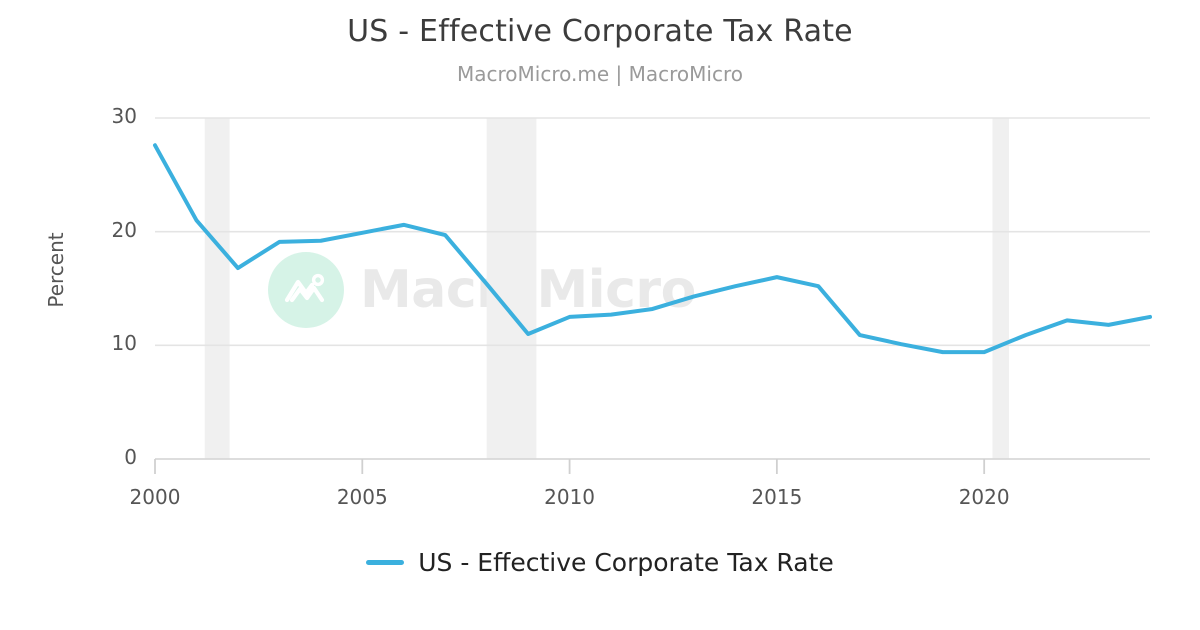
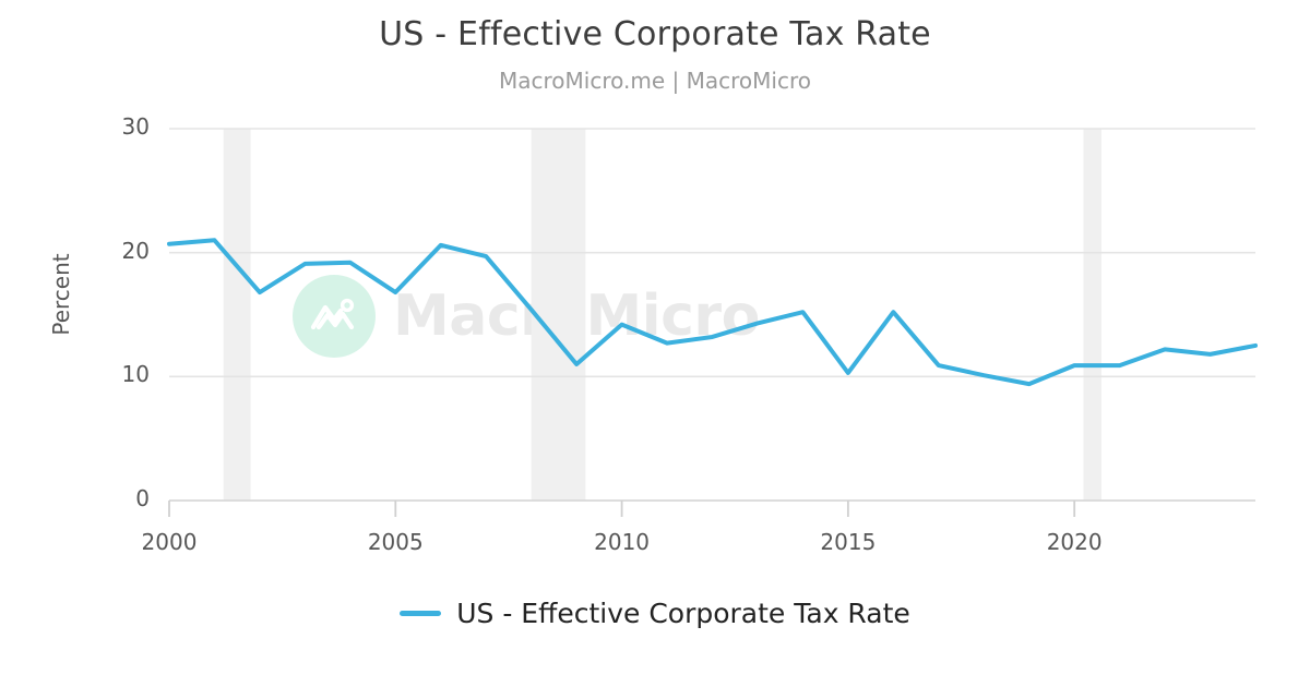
2000: 27.6 -> 20.7
2005: 19.9 -> 16.8
2010: 12.5 -> 14.2
2015: 16.0 -> 10.3
2020: 9.4 -> 10.9
